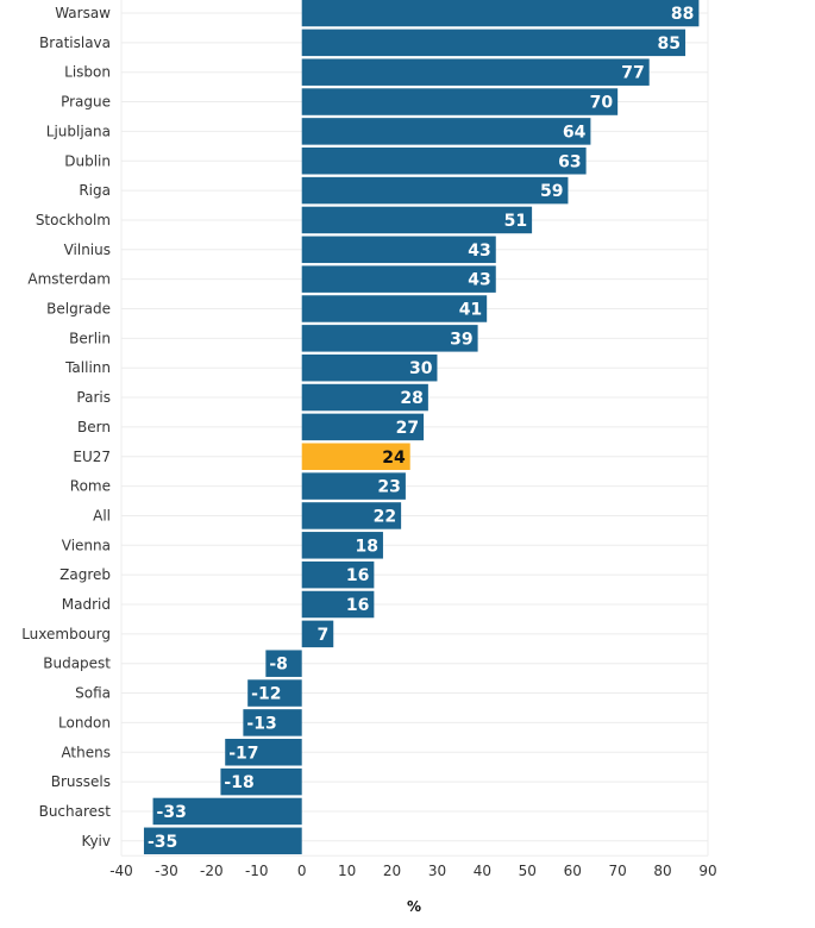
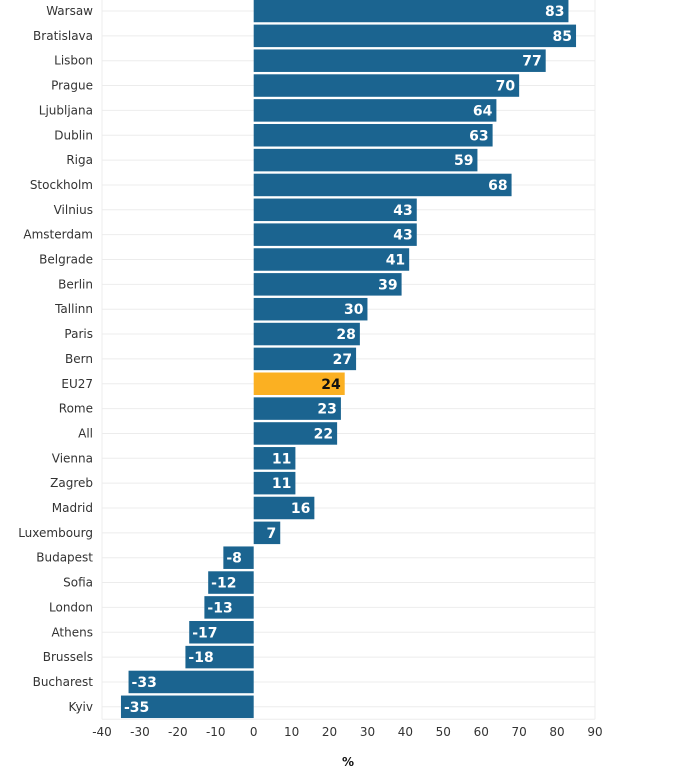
Warsaw: 88 -> 83
Stockholm: 51 -> 68
Vienna: 18 -> 11
Zagreb: 16 -> 11
